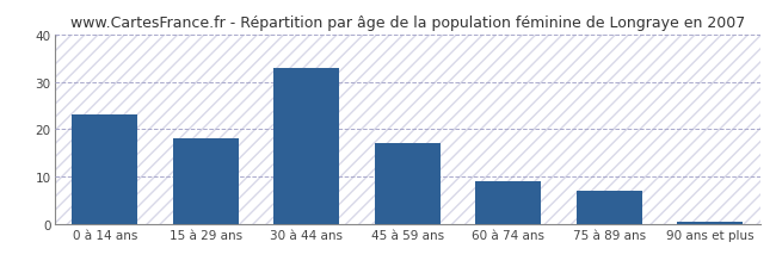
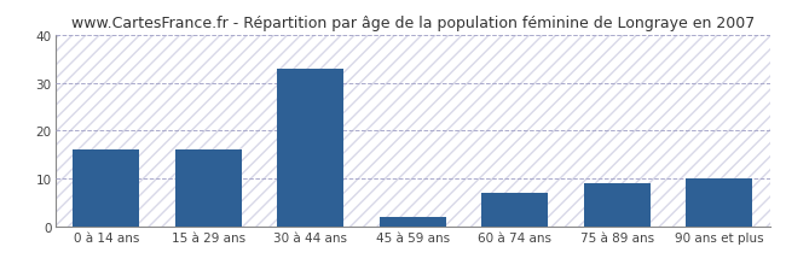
0 à 14 ans: 23.0 -> 16.0
15 à 29 ans: 18.0 -> 16.0
45 à 59 ans: 17.0 -> 2.0
60 à 74 ans: 9.0 -> 7.0
75 à 89 ans: 7.0 -> 9.0
90 ans et plus: 0.5 -> 10.0
